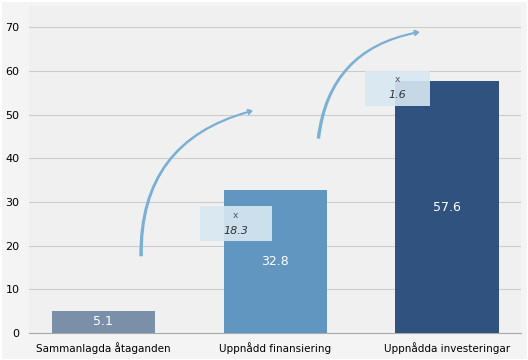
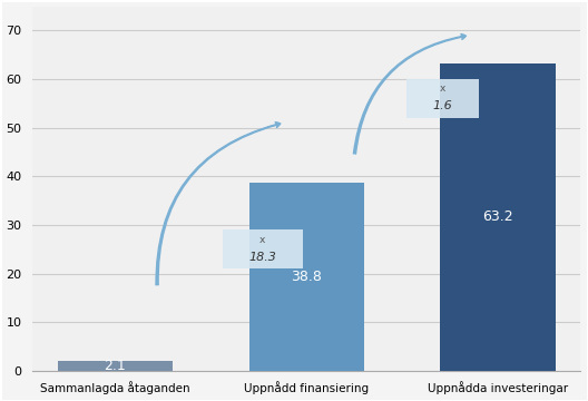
Sammanlagda åtaganden: 5.1 -> 2.1
Uppnådd finansiering: 32.8 -> 38.8
Uppnådda investeringar: 57.6 -> 63.2
